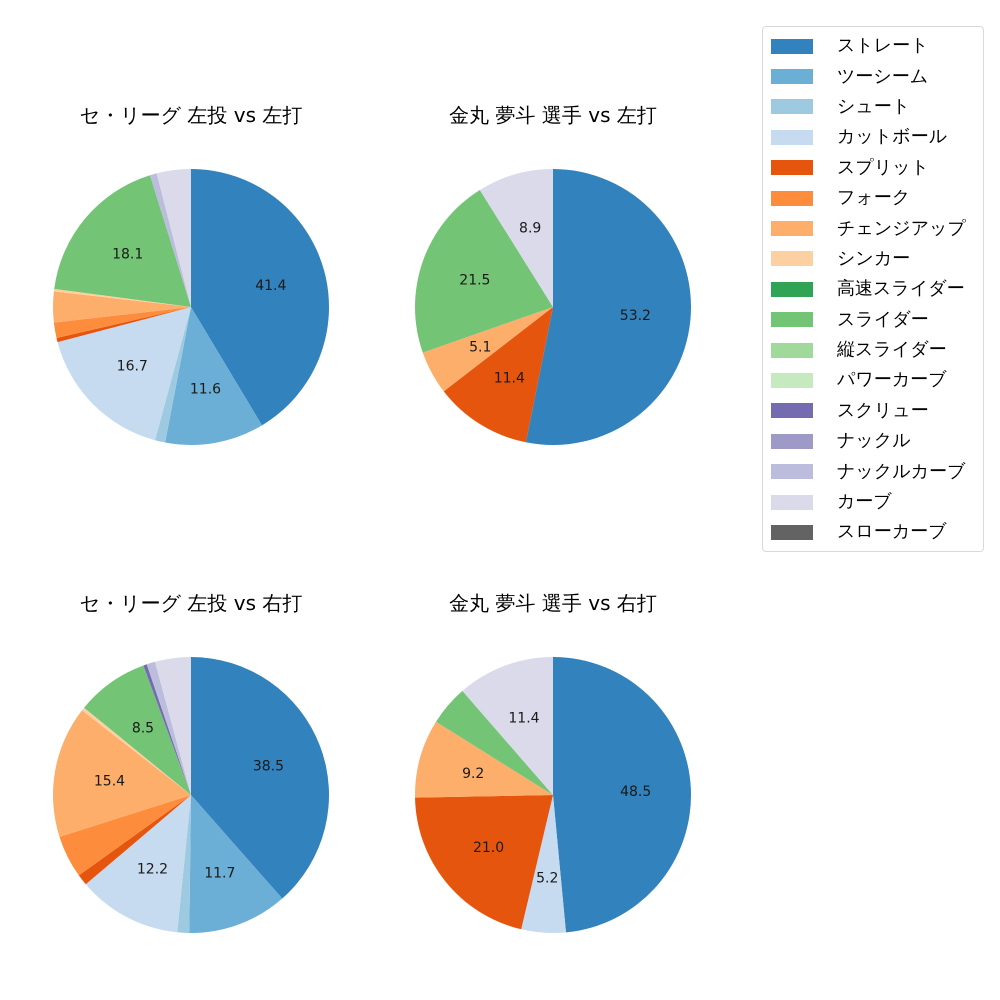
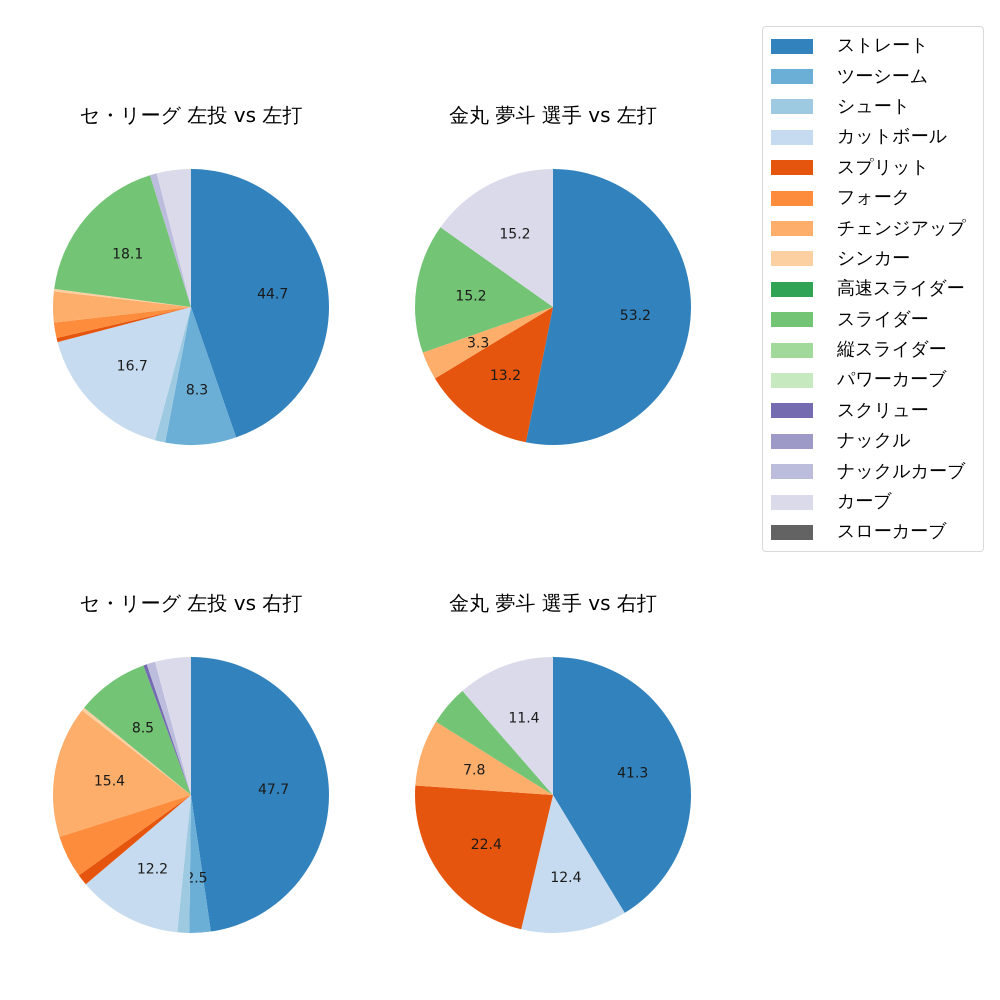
セ・リーグ 左投 vs 左打/ストレート: 41.4 -> 44.7
セ・リーグ 左投 vs 左打/ツーシーム: 11.6 -> 8.3
金丸 夢斗 選手 vs 左打/スプリット: 11.4 -> 13.2
金丸 夢斗 選手 vs 左打/チェンジアップ: 5.1 -> 3.3
金丸 夢斗 選手 vs 左打/スライダー: 21.5 -> 15.2
金丸 夢斗 選手 vs 左打/カーブ: 8.9 -> 15.2
セ・リーグ 左投 vs 右打/ストレート: 38.5 -> 47.7
セ・リーグ 左投 vs 右打/ツーシーム: 11.7 -> 2.5
金丸 夢斗 選手 vs 右打/ストレート: 48.5 -> 41.3
金丸 夢斗 選手 vs 右打/カットボール: 5.2 -> 12.4
金丸 夢斗 選手 vs 右打/スプリット: 21.0 -> 22.4
金丸 夢斗 選手 vs 右打/チェンジアップ: 9.2 -> 7.8
